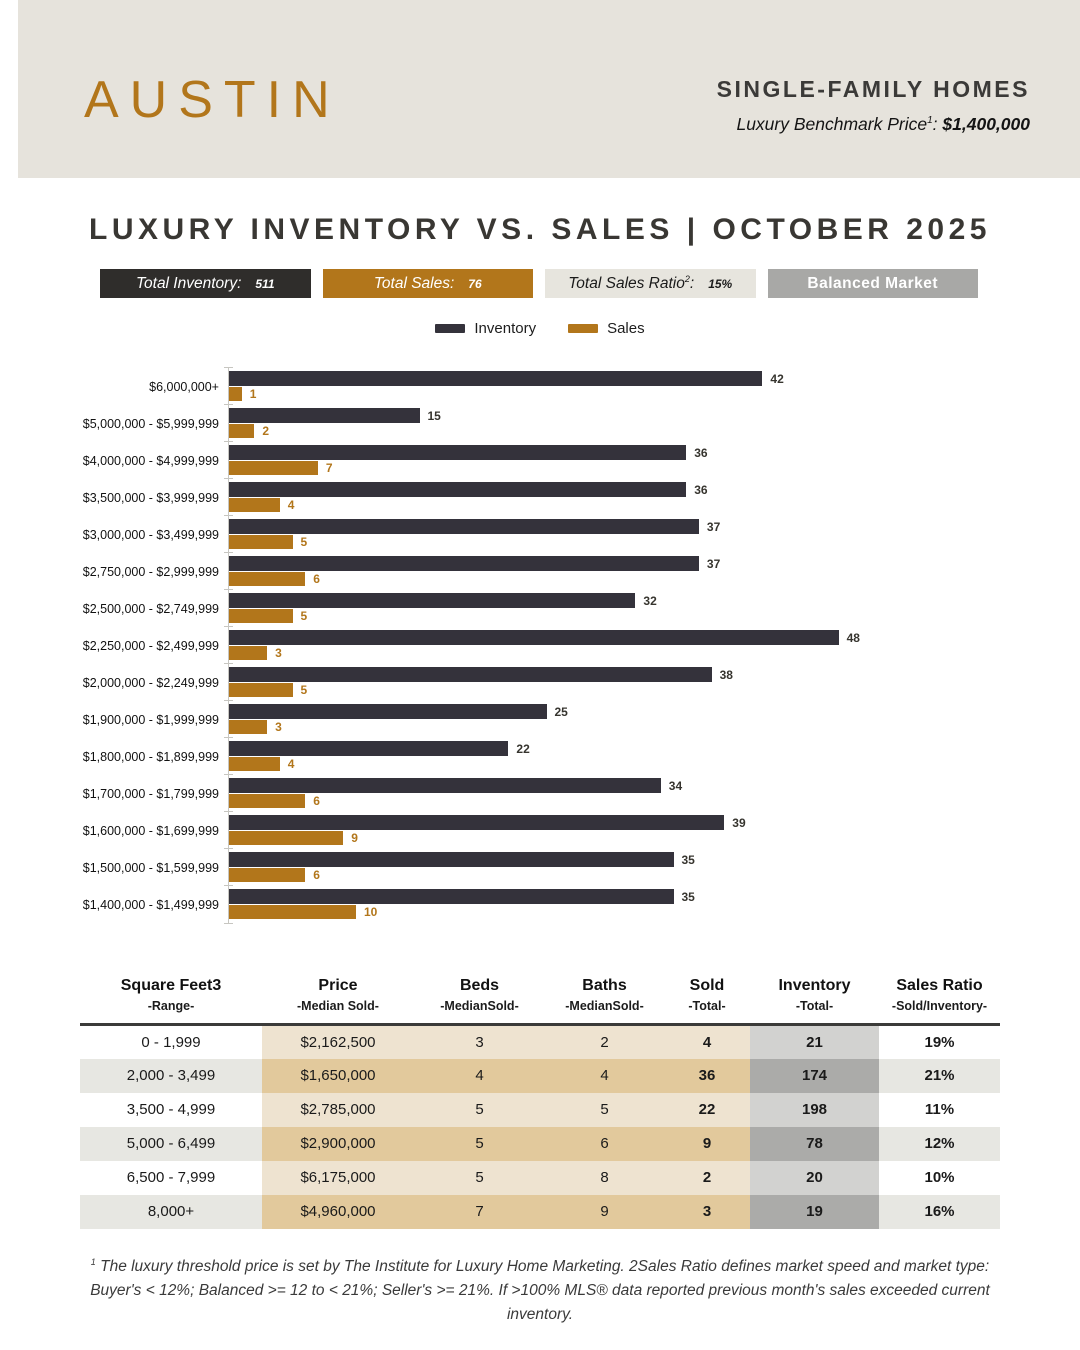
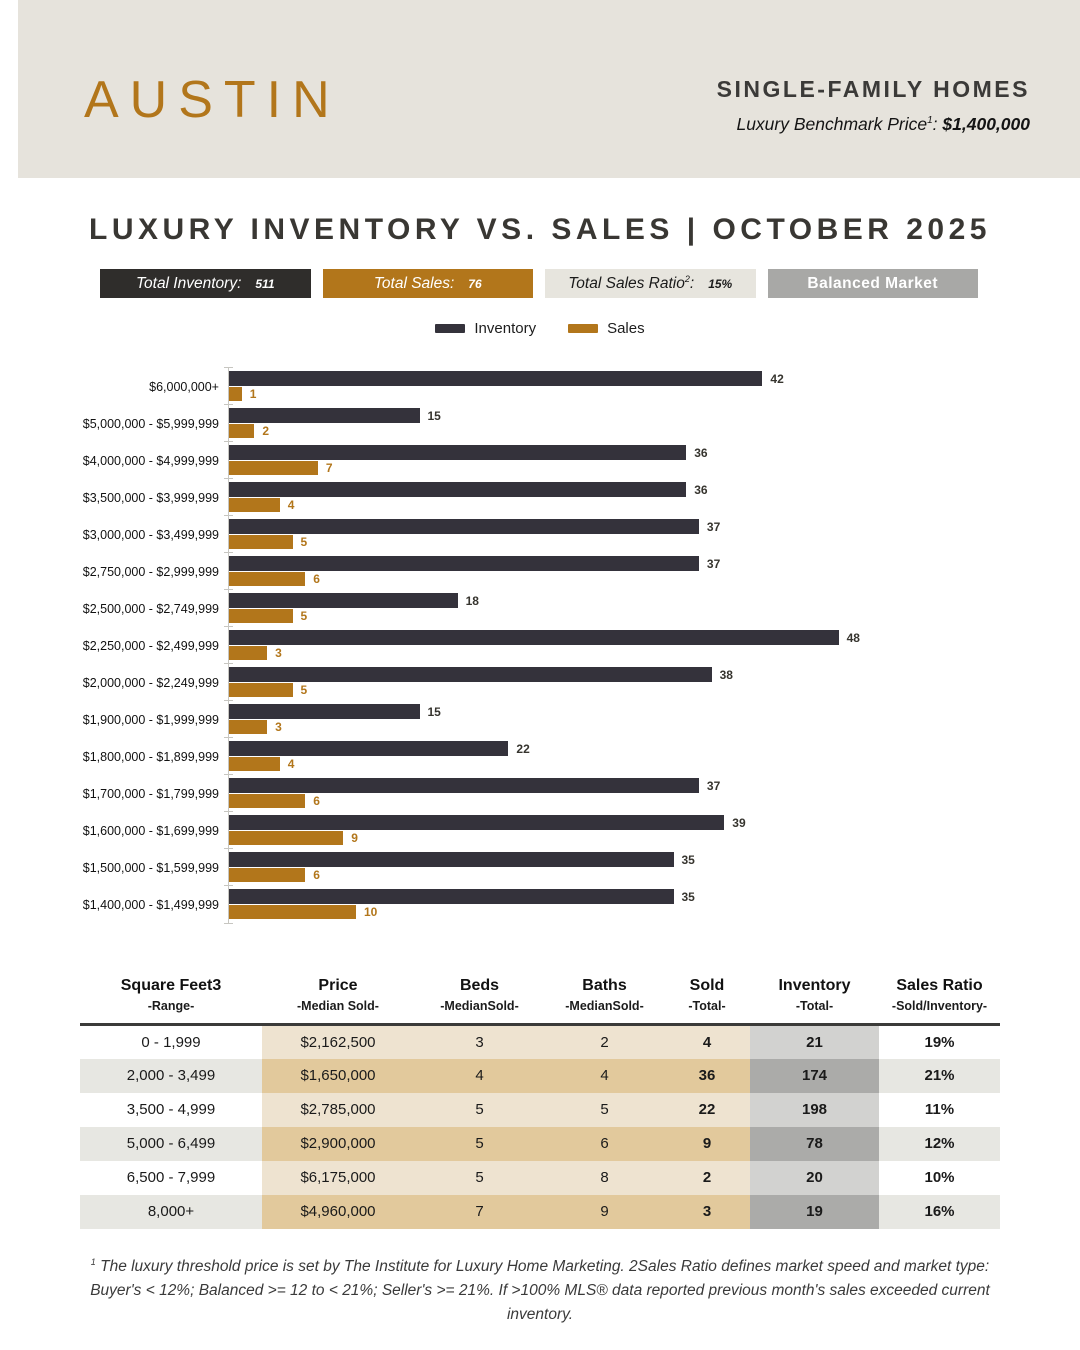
Inventory/$2,500,000 - $2,749,999: 32 -> 18
Inventory/$1,900,000 - $1,999,999: 25 -> 15
Inventory/$1,700,000 - $1,799,999: 34 -> 37
